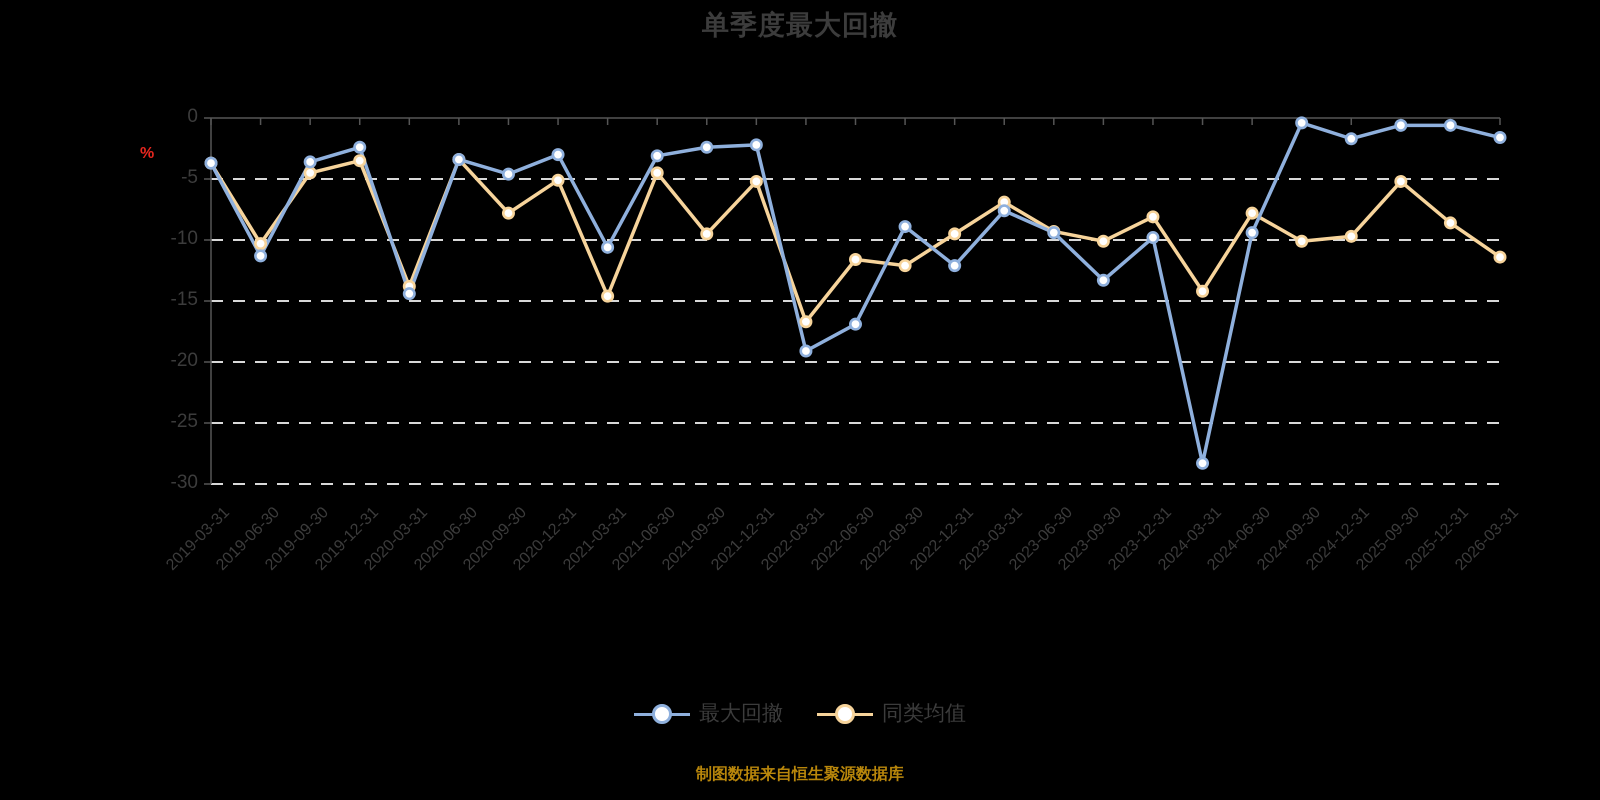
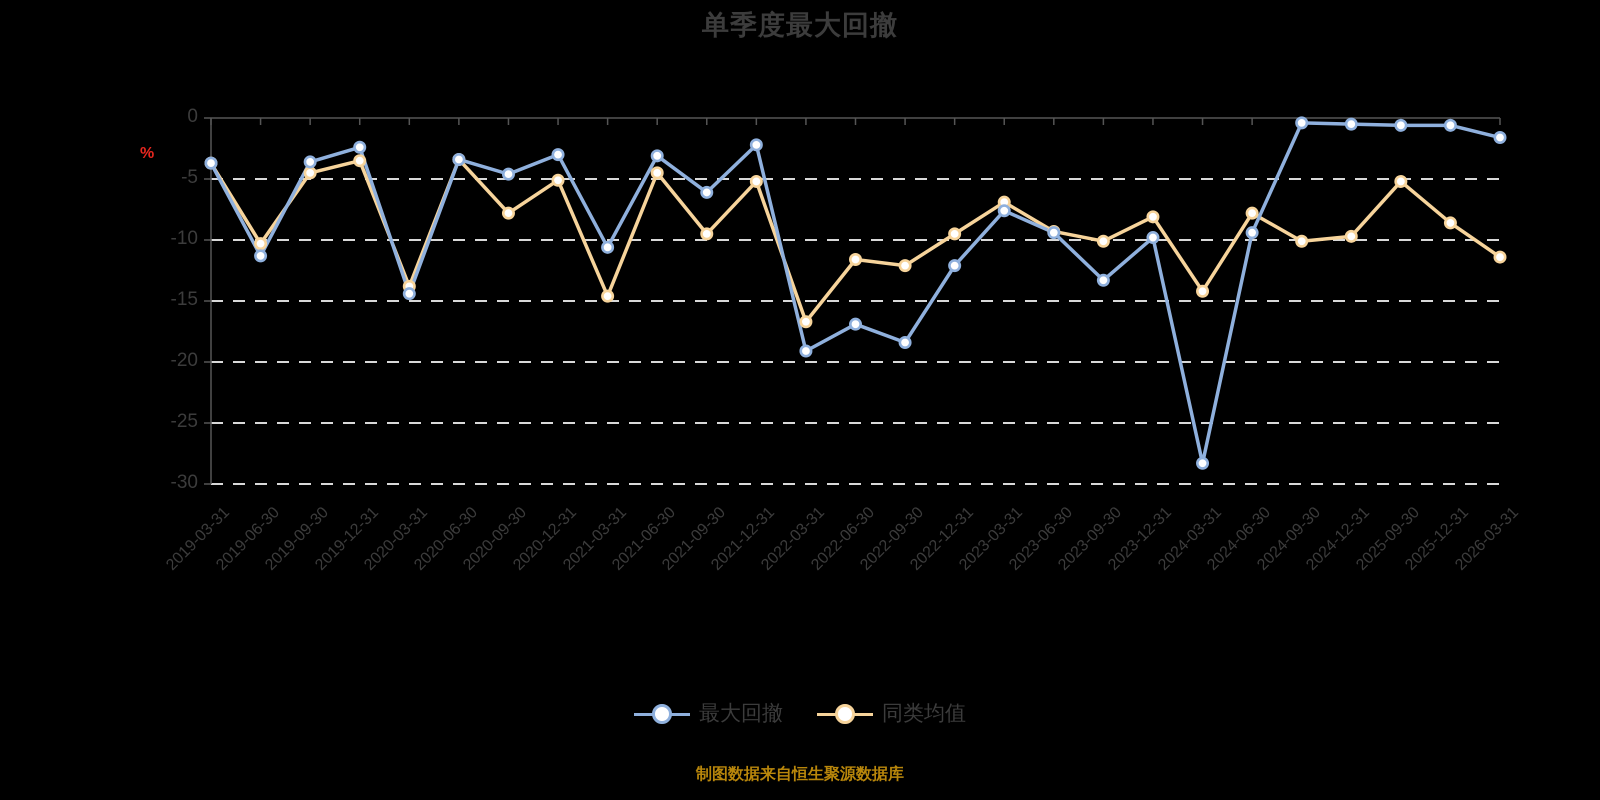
最大回撤/2021-09-30: -2.4 -> -6.1
最大回撤/2022-09-30: -8.9 -> -18.4
最大回撤/2024-12-31: -1.7 -> -0.5
